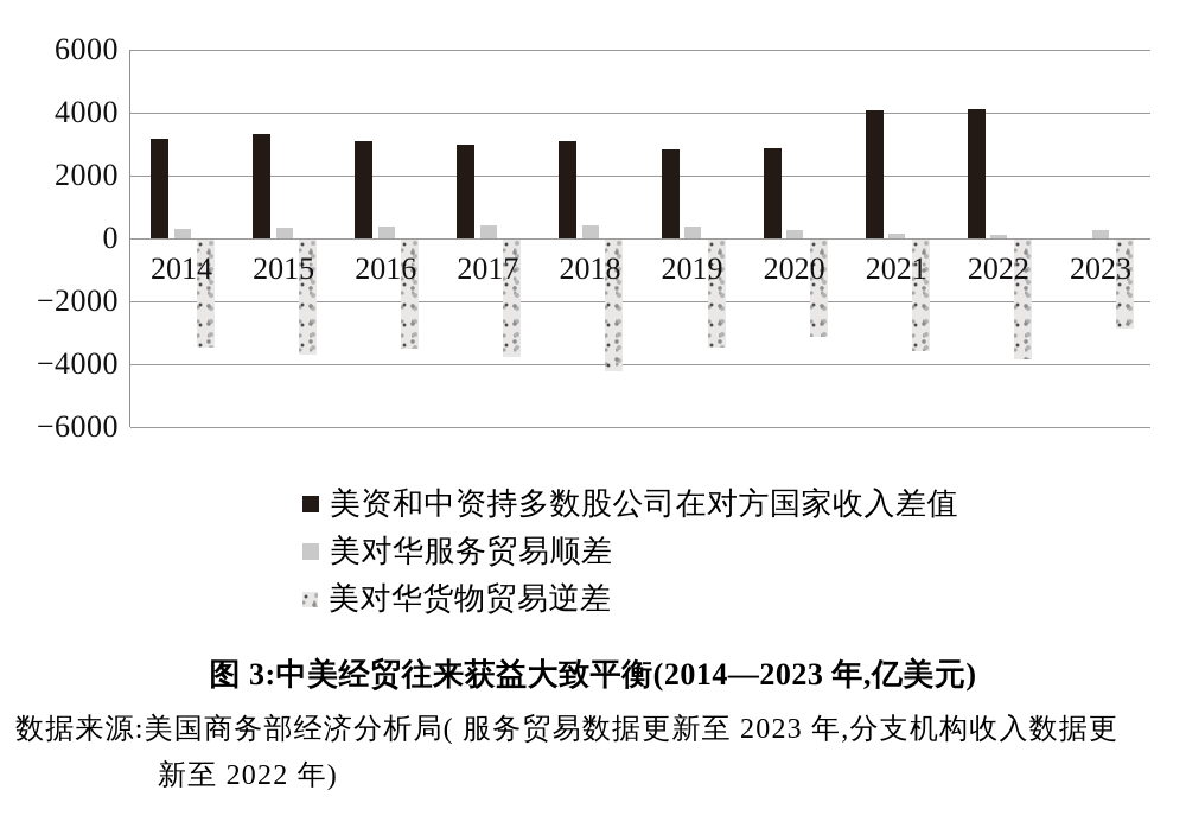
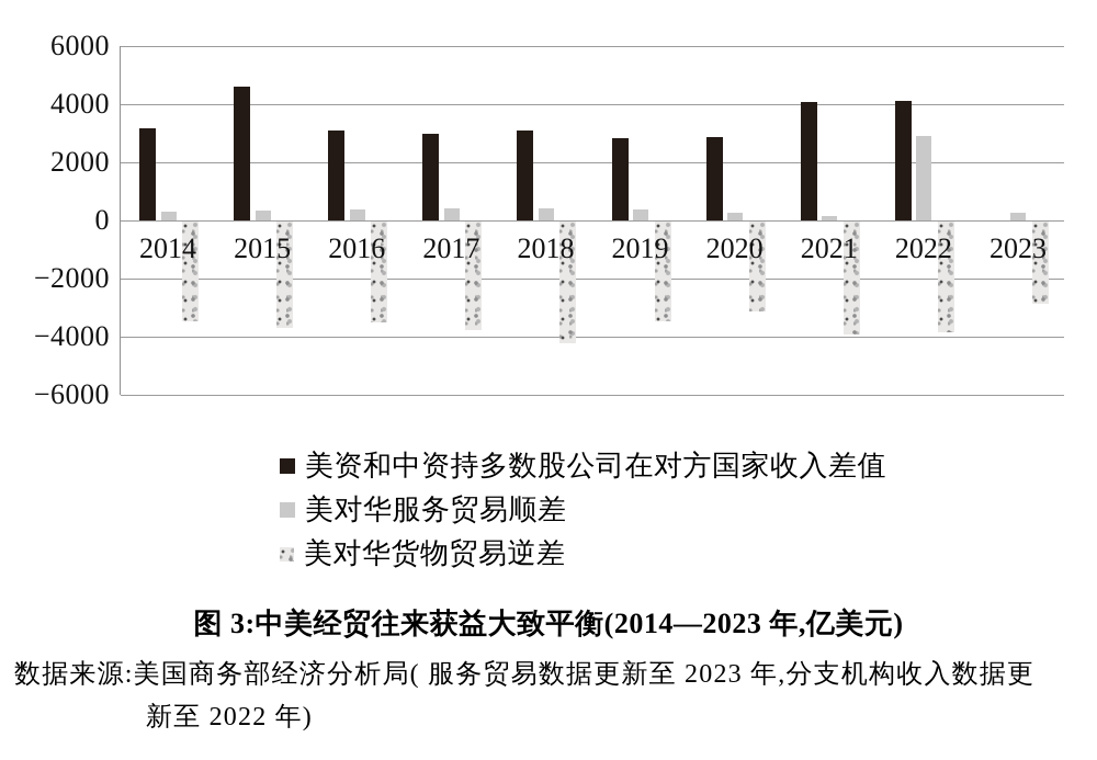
美资和中资持多数股公司在对方国家收入差值/2015: 3300 -> 4600
美对华货物贸易逆差/2021: -3500 -> -3900
美对华服务贸易顺差/2022: 100 -> 2900
